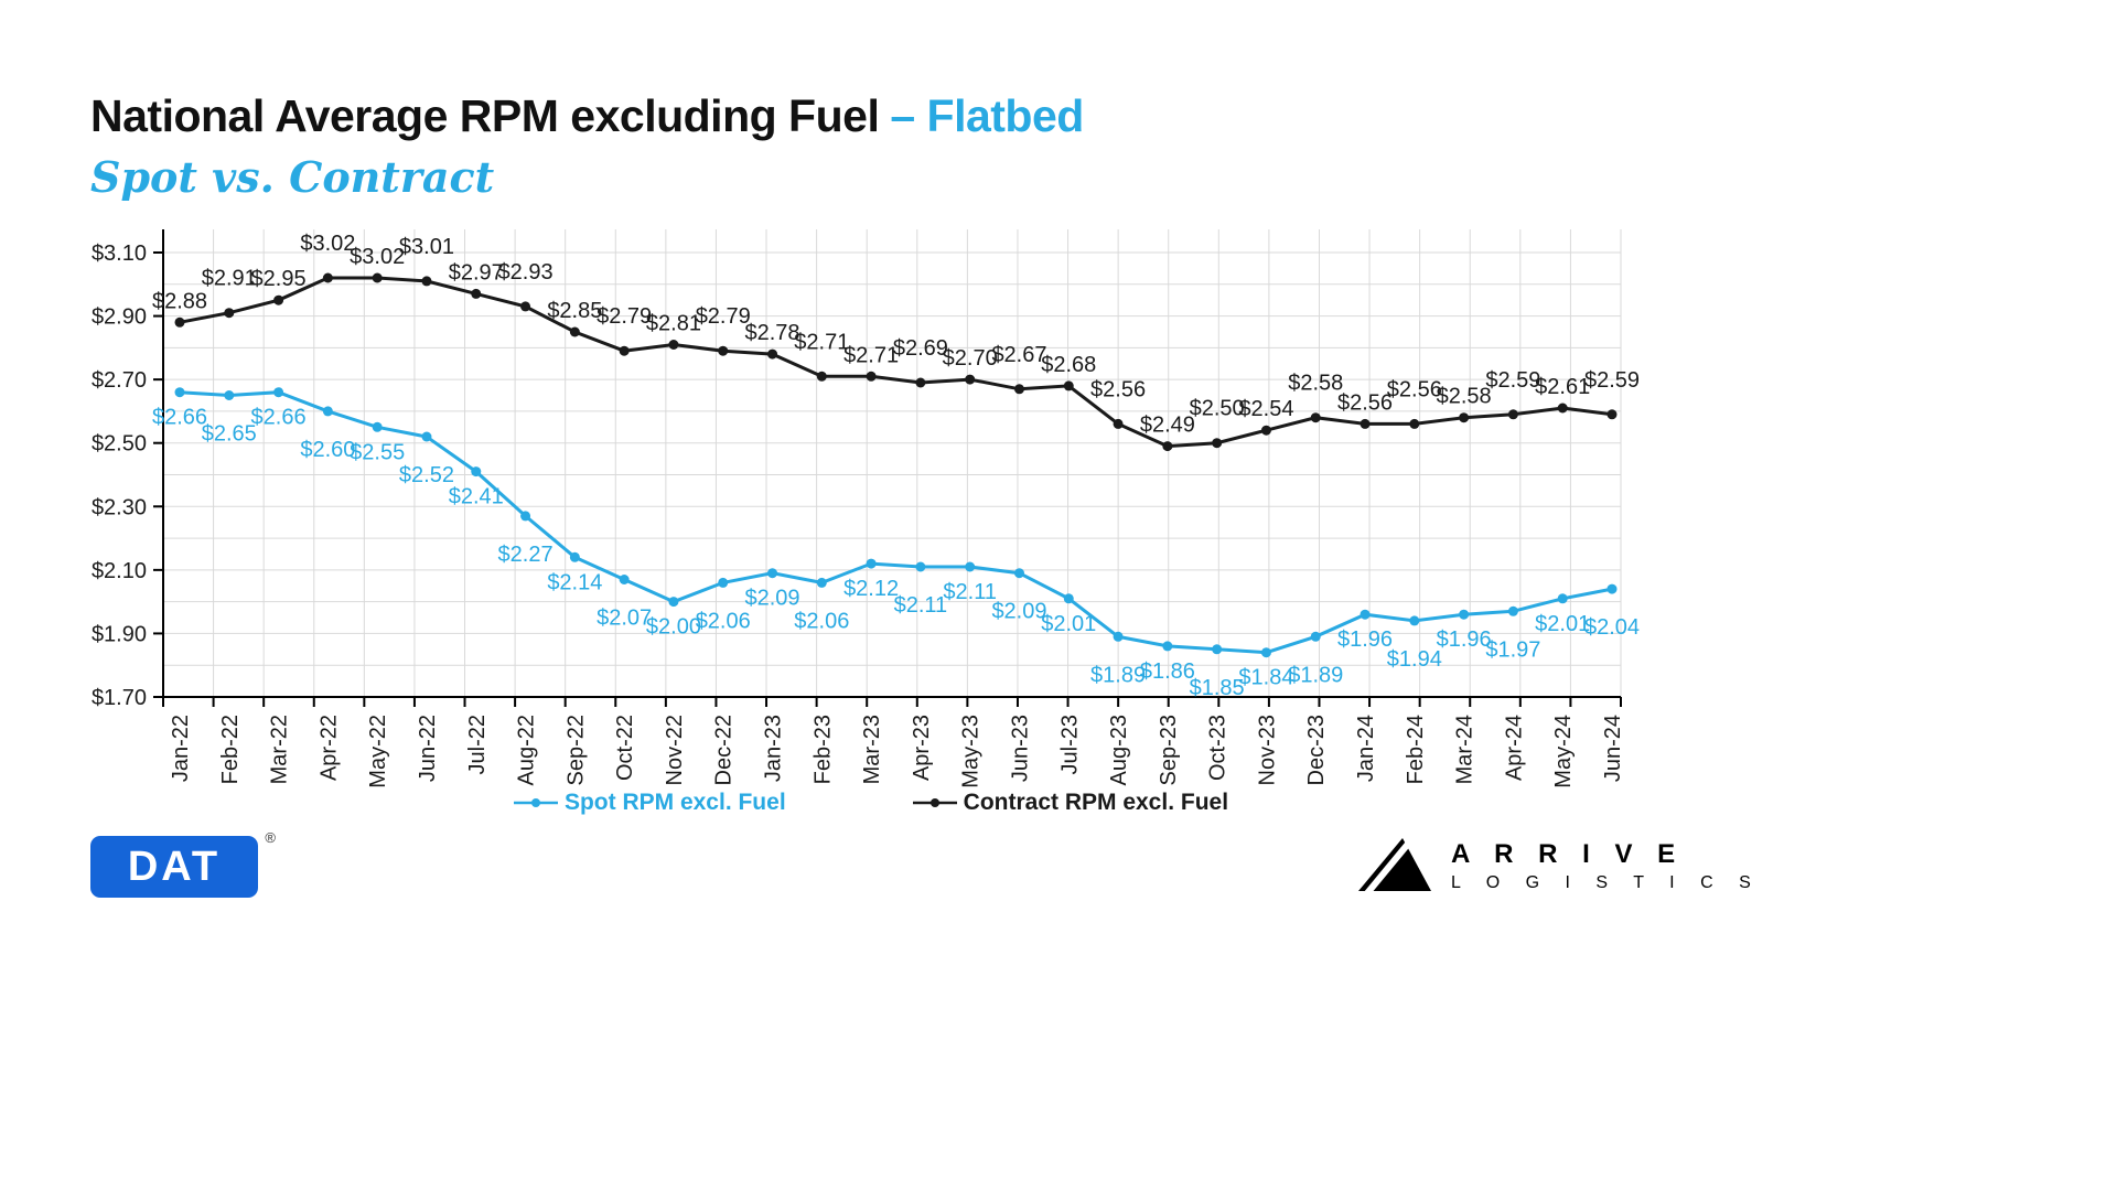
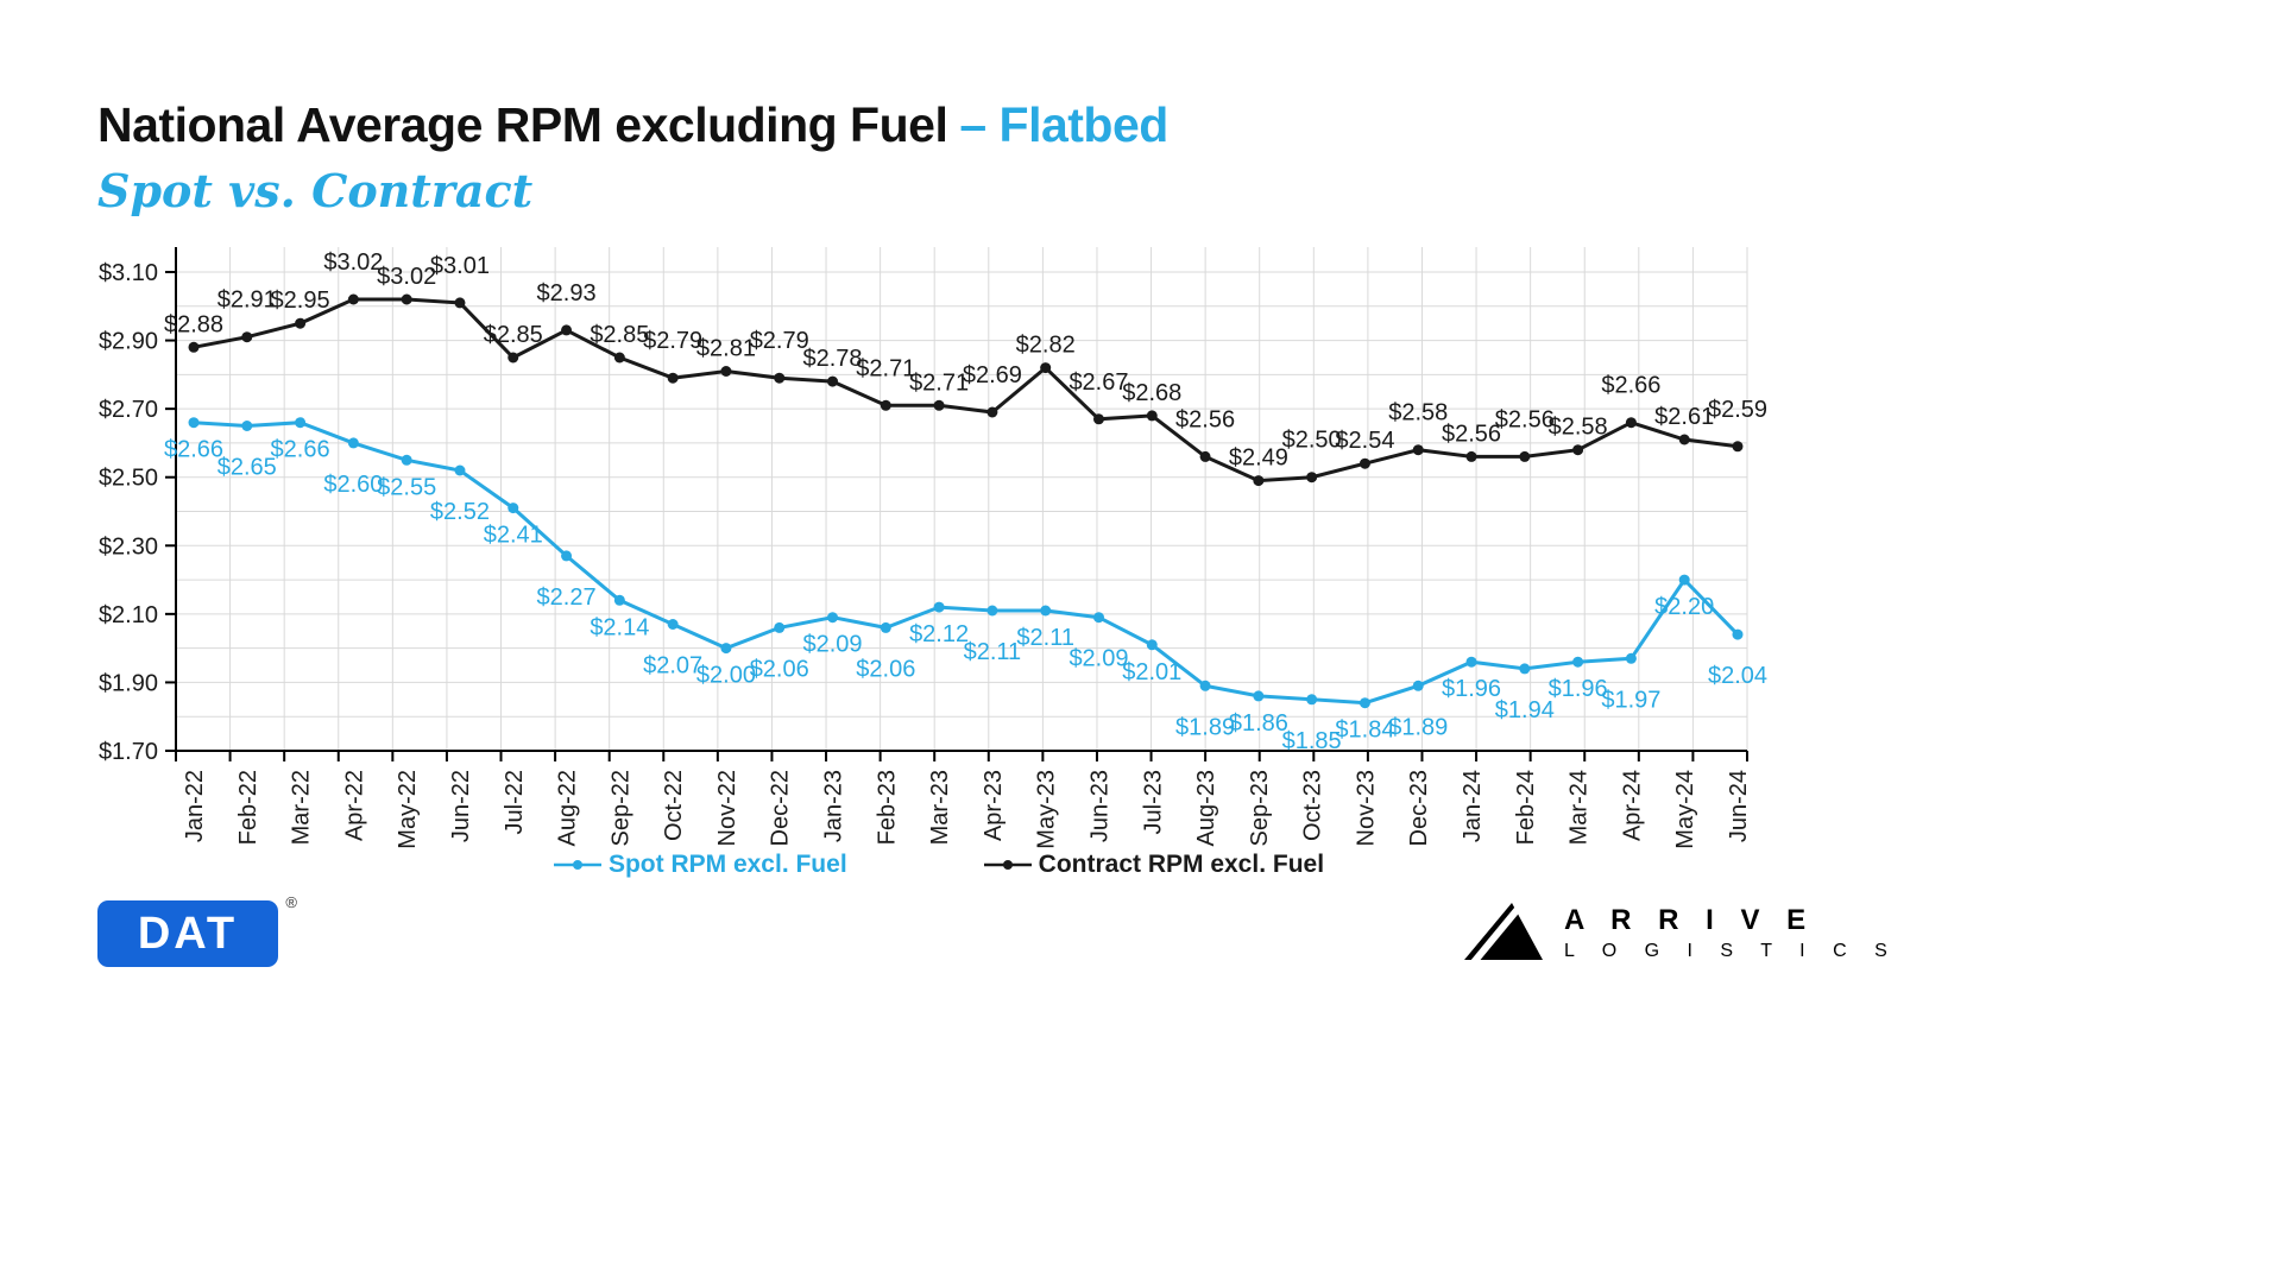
Contract RPM excl. Fuel/Jul-22: $2.97 -> $2.85
Contract RPM excl. Fuel/May-23: $2.70 -> $2.82
Contract RPM excl. Fuel/Apr-24: $2.59 -> $2.66
Spot RPM excl. Fuel/May-24: $2.01 -> $2.20
